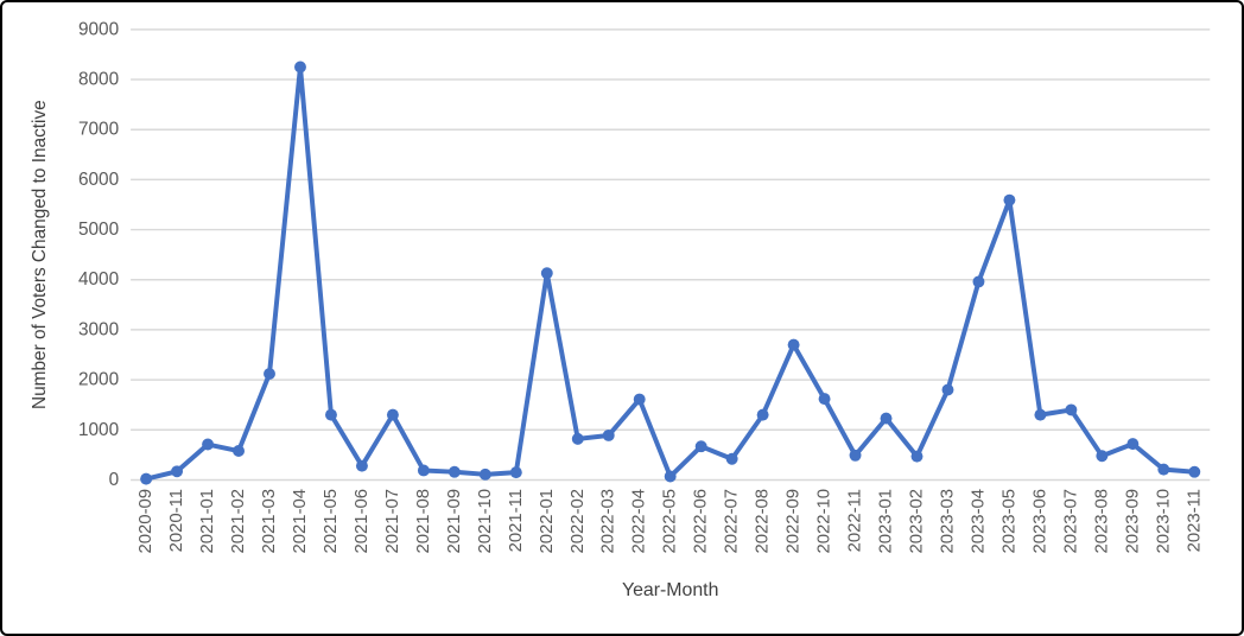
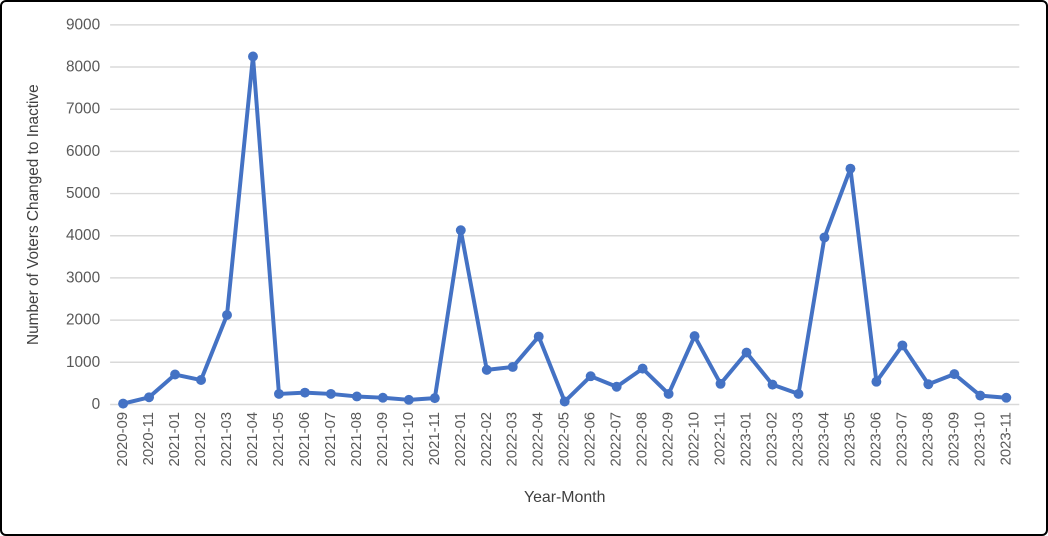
2021-05: 1300 -> 200
2021-07: 1300 -> 200
2022-08: 1300 -> 800
2022-09: 2700 -> 200
2023-03: 1800 -> 200
2023-06: 1300 -> 500
